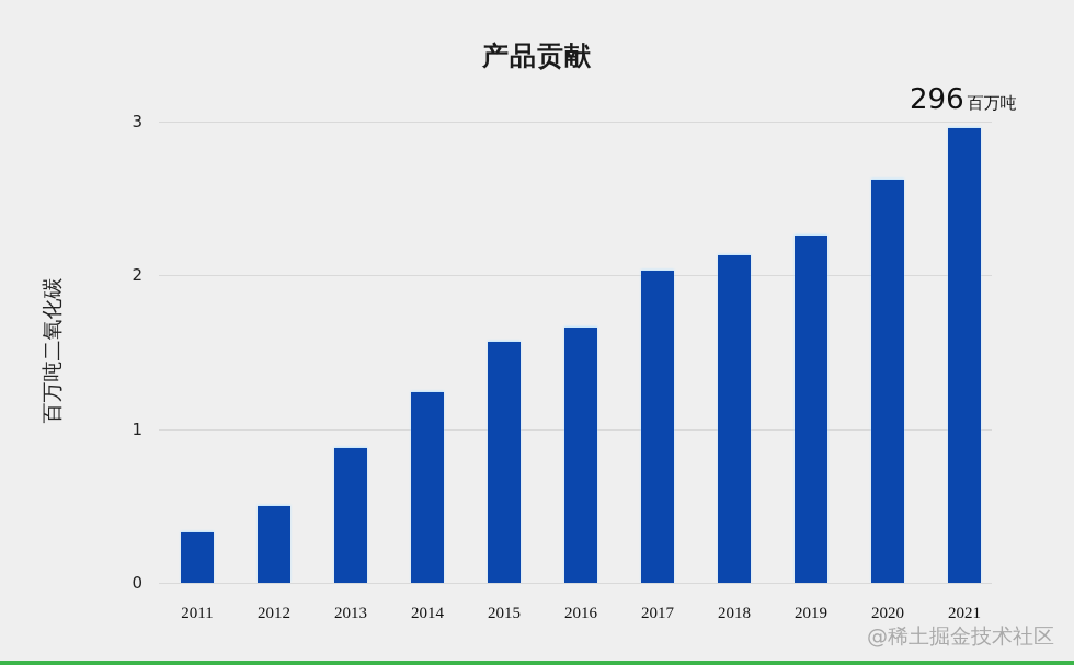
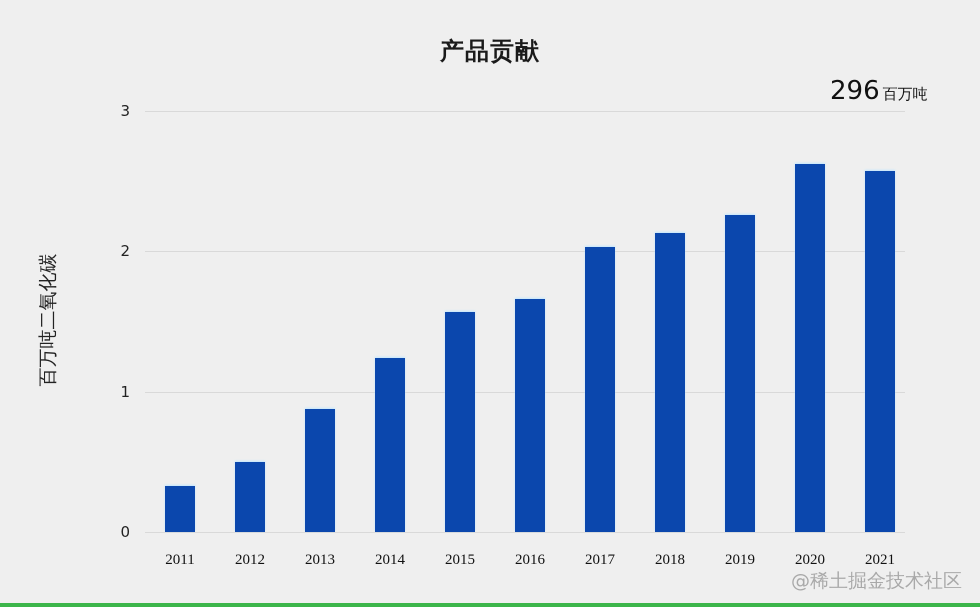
2021: 2.96 -> 2.57
